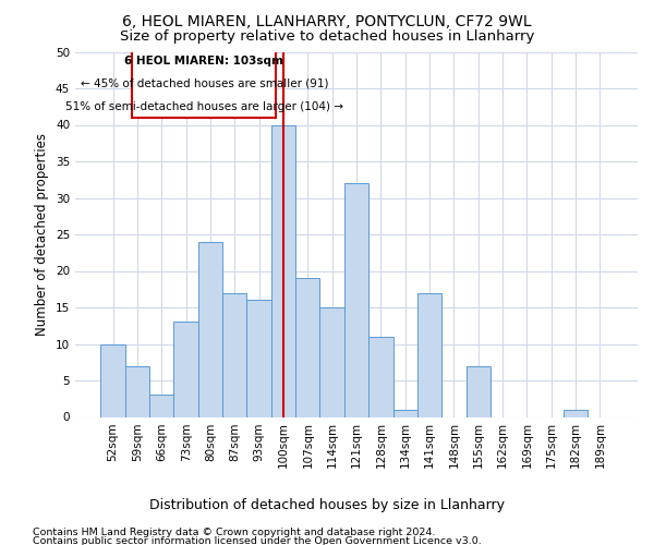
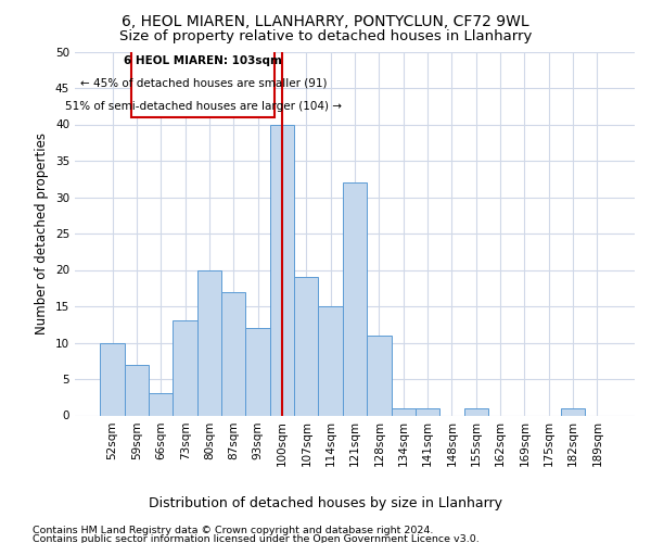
80sqm: 24 -> 20
93sqm: 16 -> 12
141sqm: 17 -> 1
155sqm: 7 -> 1
